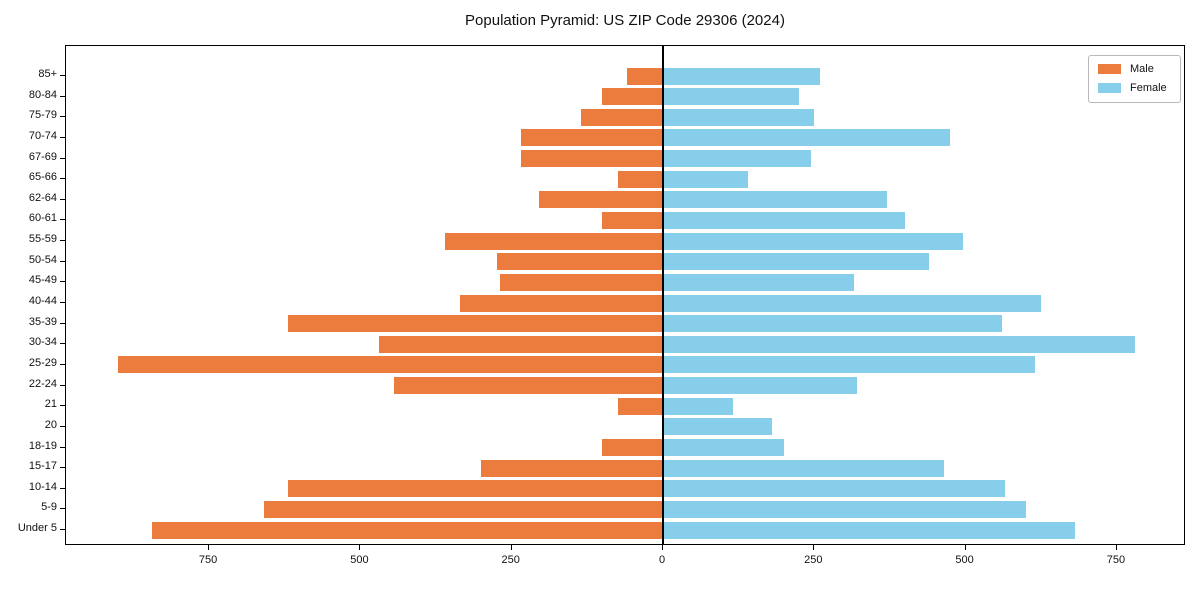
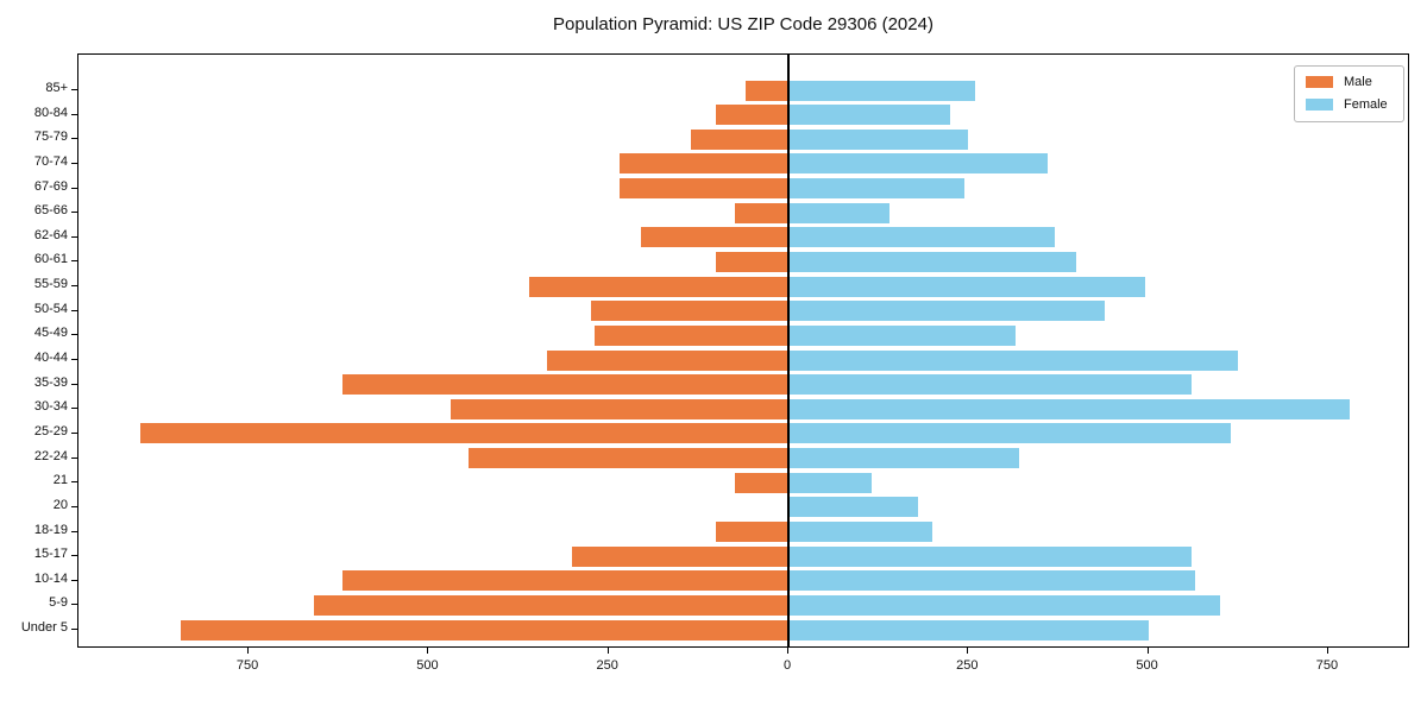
Female/70-74: 480 -> 360
Female/15-17: 460 -> 560
Female/Under 5: 680 -> 500
